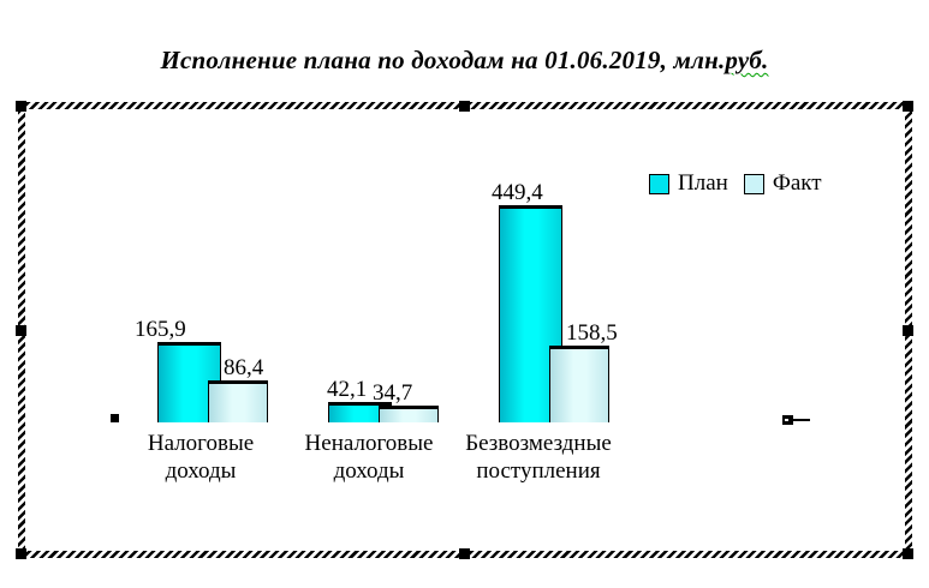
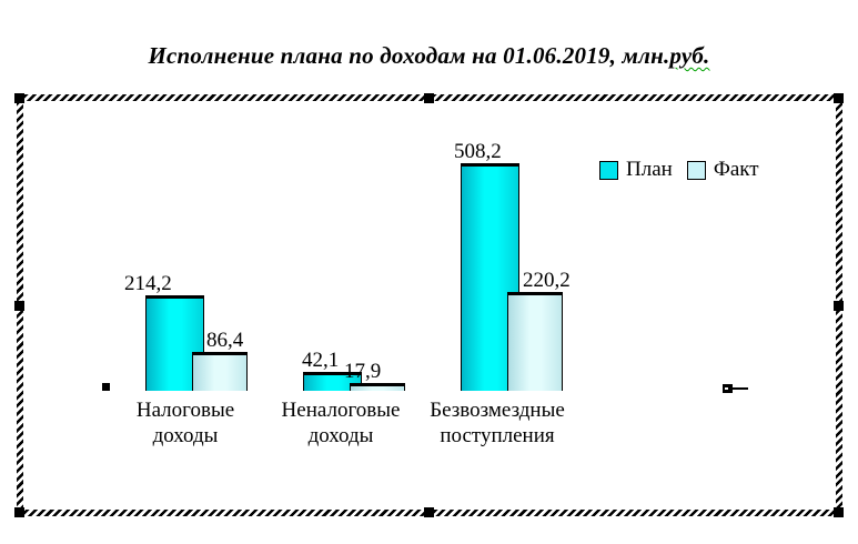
План/Налоговые доходы: 165,9 -> 214,2
Факт/Неналоговые доходы: 34,7 -> 17,9
План/Безвозмездные поступления: 449,4 -> 508,2
Факт/Безвозмездные поступления: 158,5 -> 220,2
